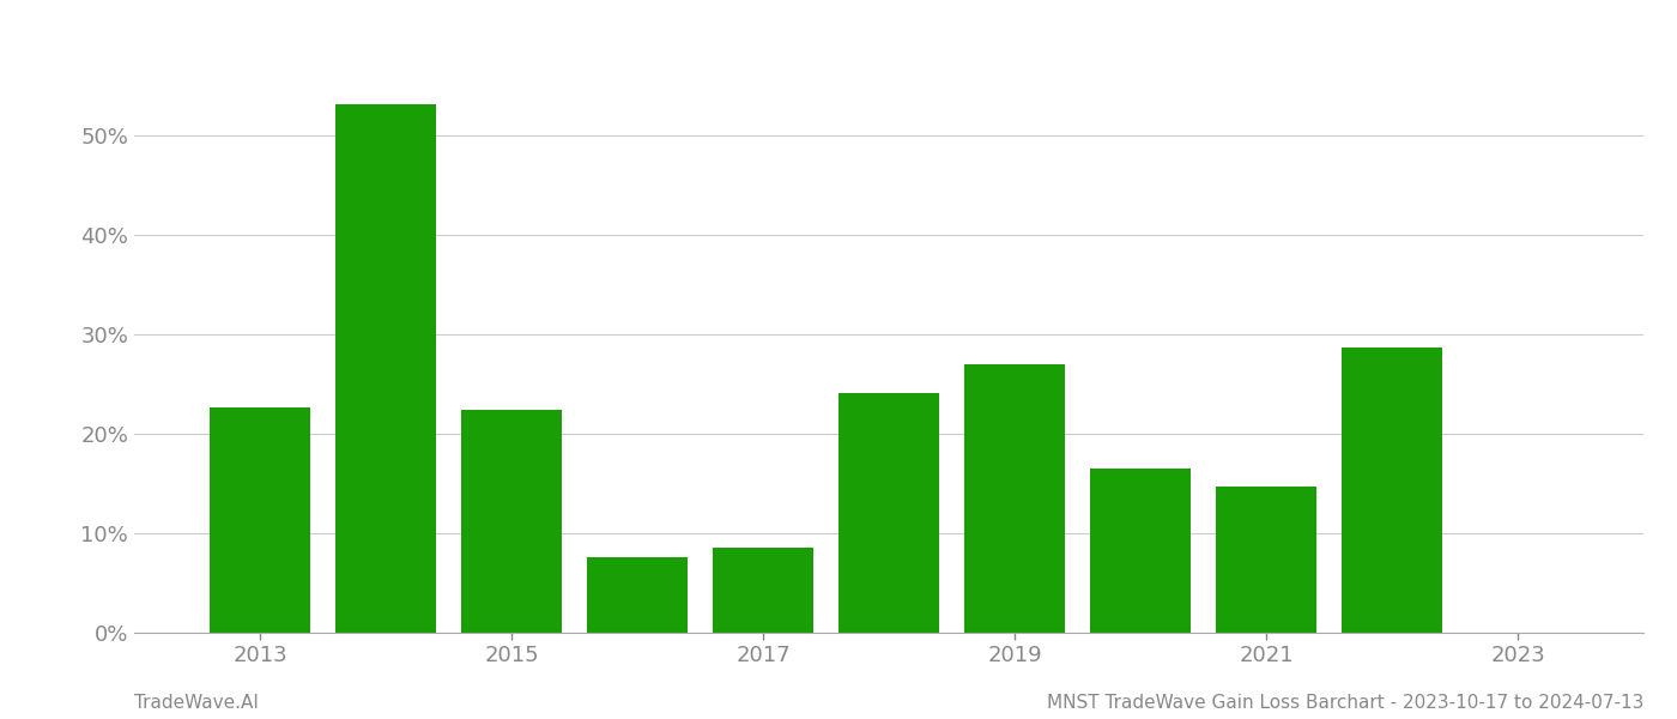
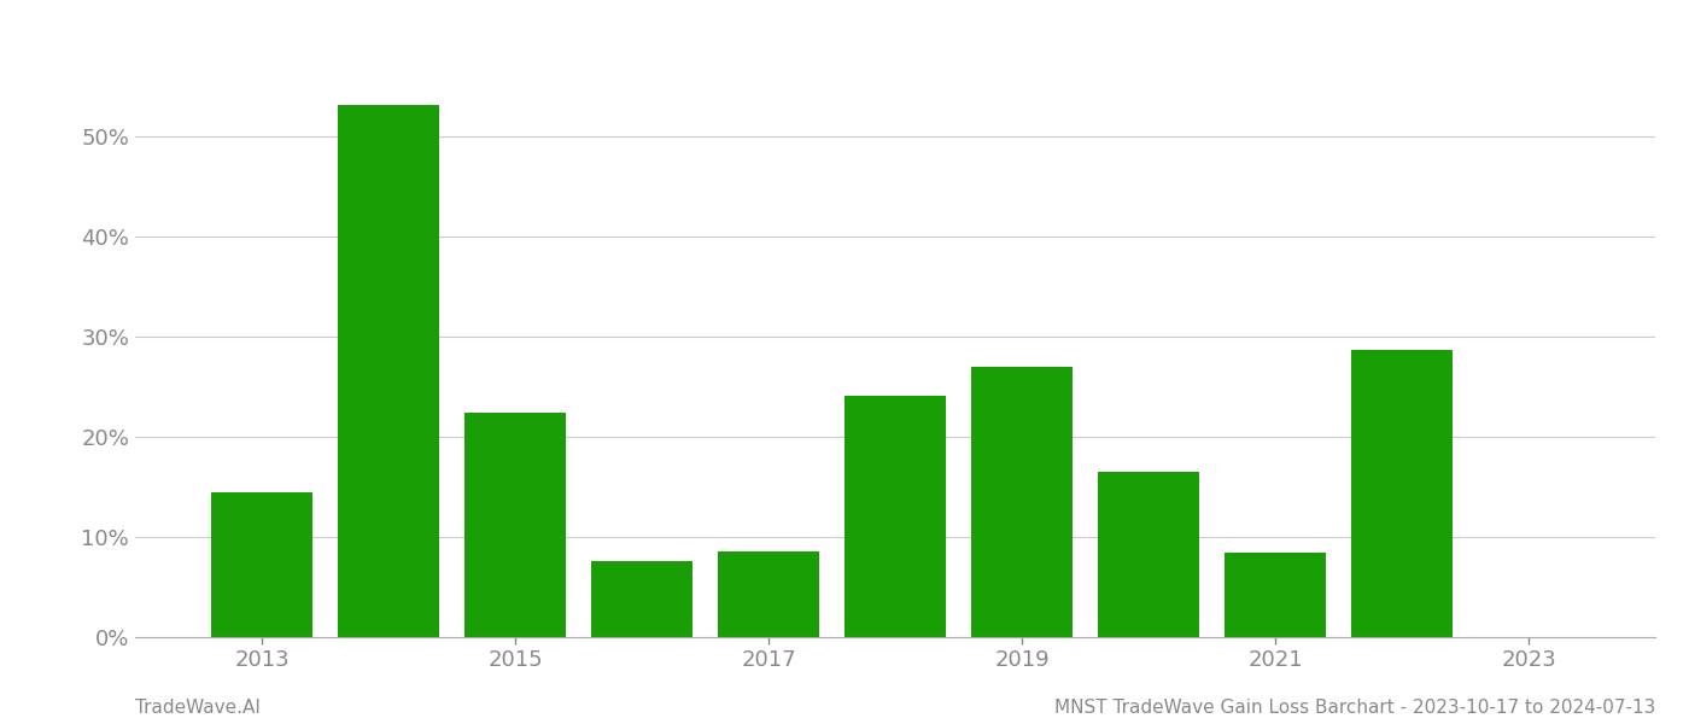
2013: 22.6% -> 14.4%
2021: 14.7% -> 8.4%
